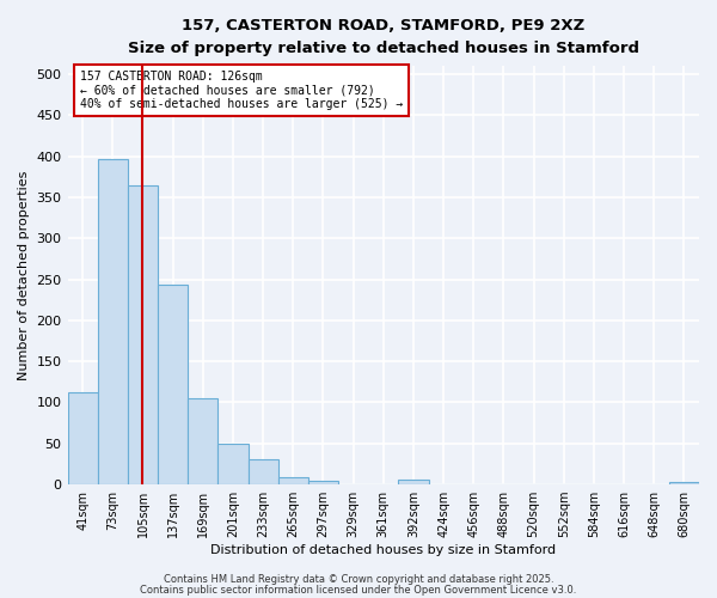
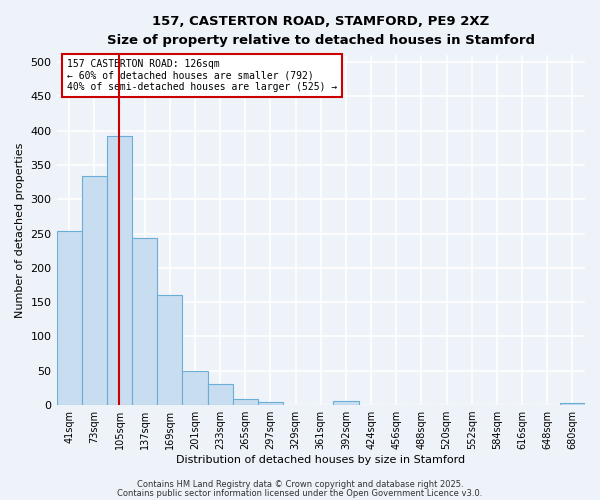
41sqm: 113 -> 254
73sqm: 397 -> 334
105sqm: 365 -> 392
169sqm: 105 -> 160
